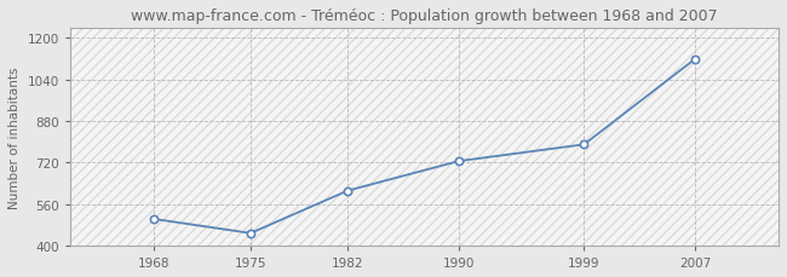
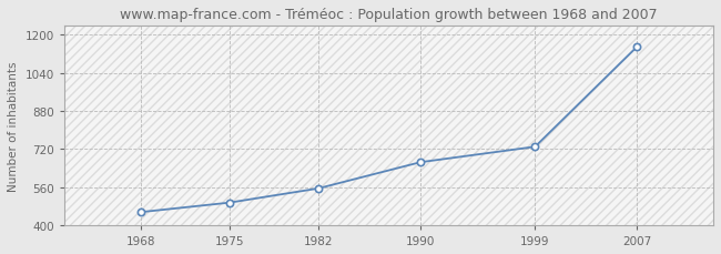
1968: 503 -> 455
1975: 448 -> 495
1982: 612 -> 555
1990: 726 -> 665
1999: 790 -> 730
2007: 1120 -> 1150
